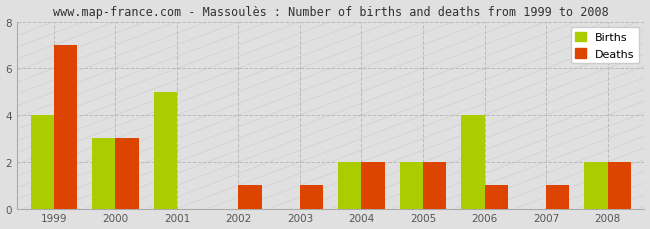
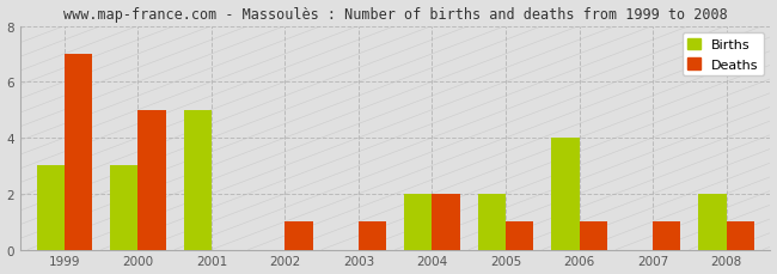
Births/1999: 4 -> 3
Deaths/2000: 3 -> 5
Deaths/2005: 2 -> 1
Deaths/2008: 2 -> 1
